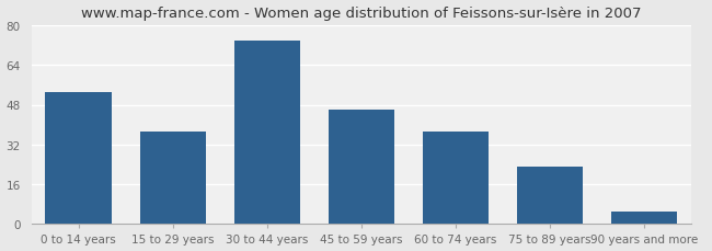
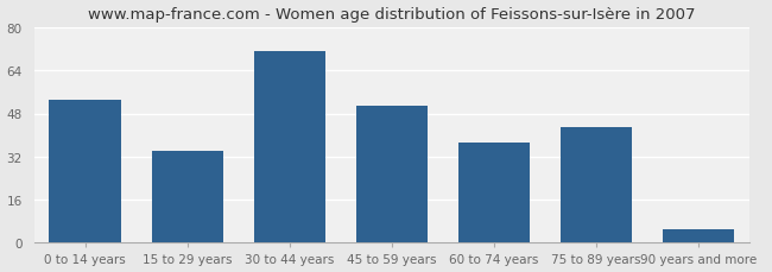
15 to 29 years: 37 -> 34
30 to 44 years: 74 -> 71
45 to 59 years: 46 -> 51
75 to 89 years: 23 -> 43
